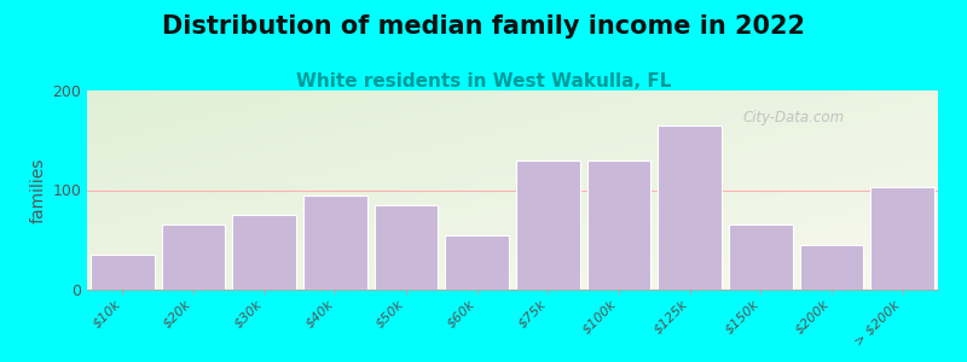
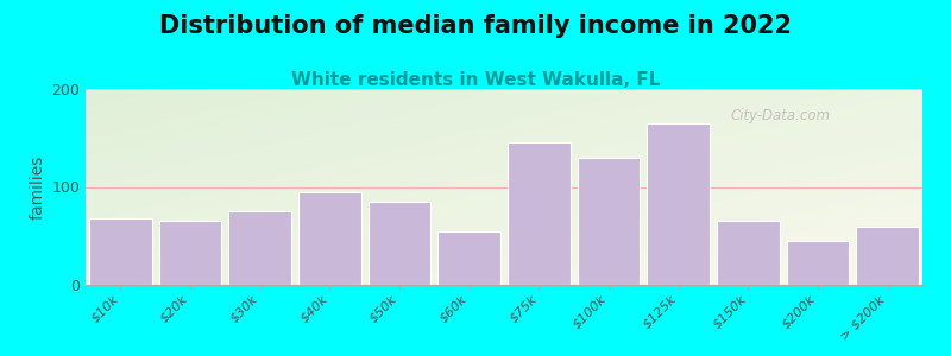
$10k: 35 -> 68
$75k: 130 -> 146
> $200k: 103 -> 60
